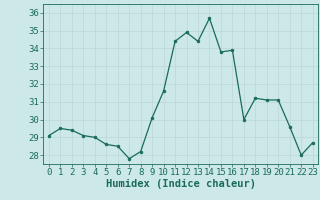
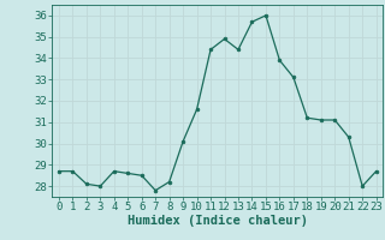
0: 29.1 -> 28.7
1: 29.5 -> 28.7
2: 29.4 -> 28.1
3: 29.1 -> 28.0
4: 29.0 -> 28.7
15: 33.8 -> 36.0
17: 30.0 -> 33.1
21: 29.6 -> 30.3
